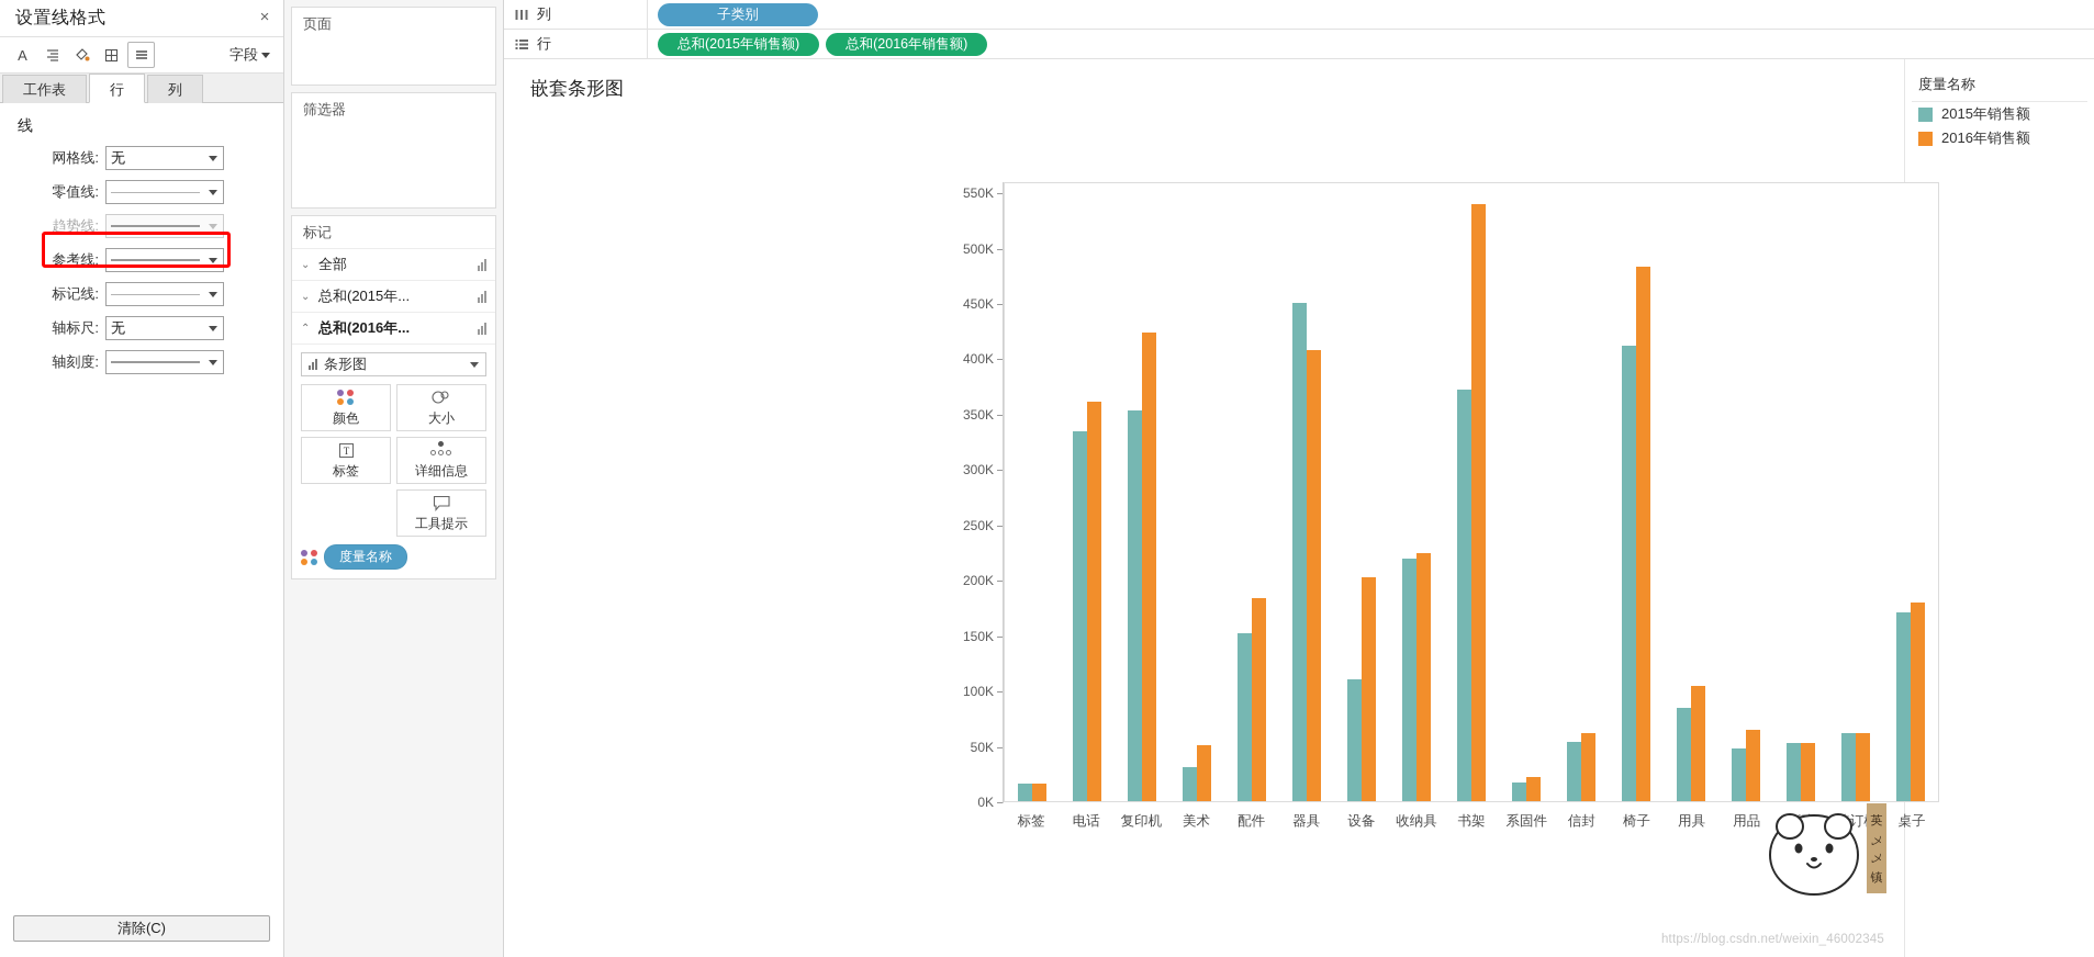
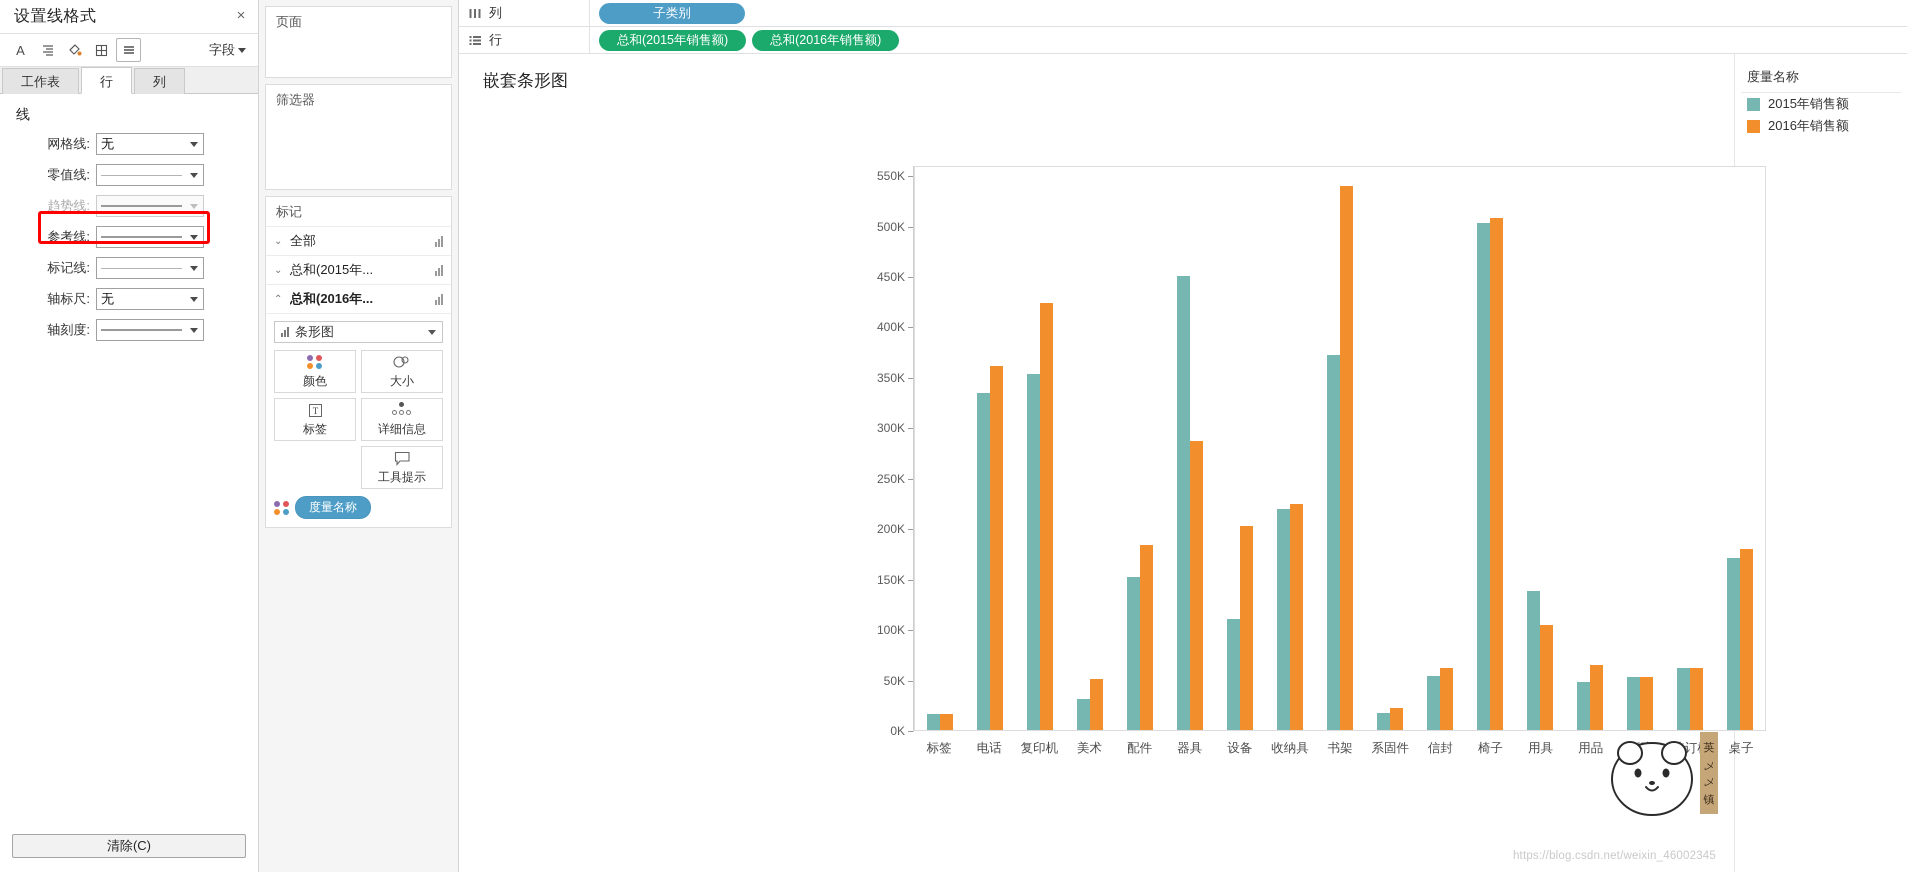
2016年销售额/器具: 407K -> 286K
2015年销售额/椅子: 411K -> 503K
2016年销售额/椅子: 483K -> 507K
2015年销售额/用具: 84K -> 138K
